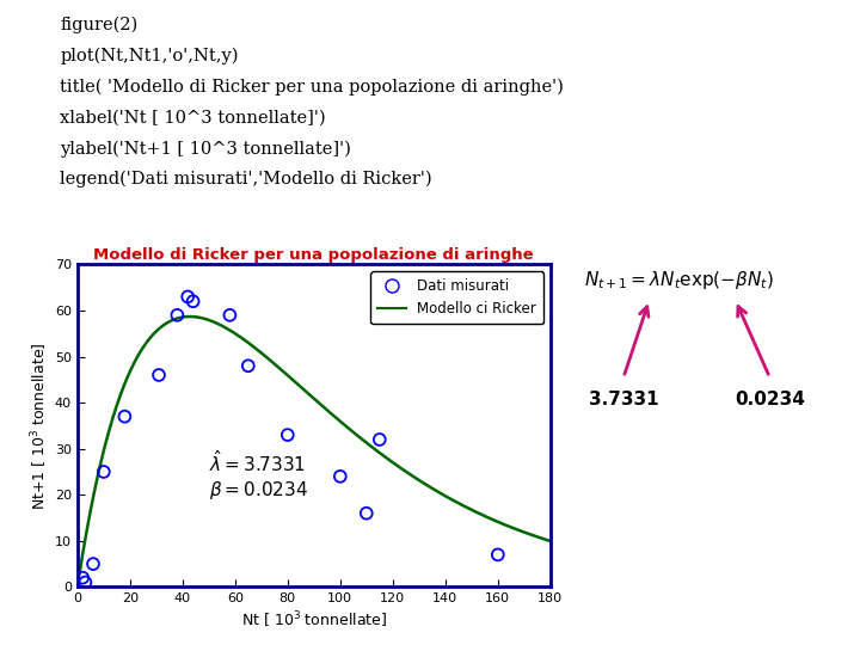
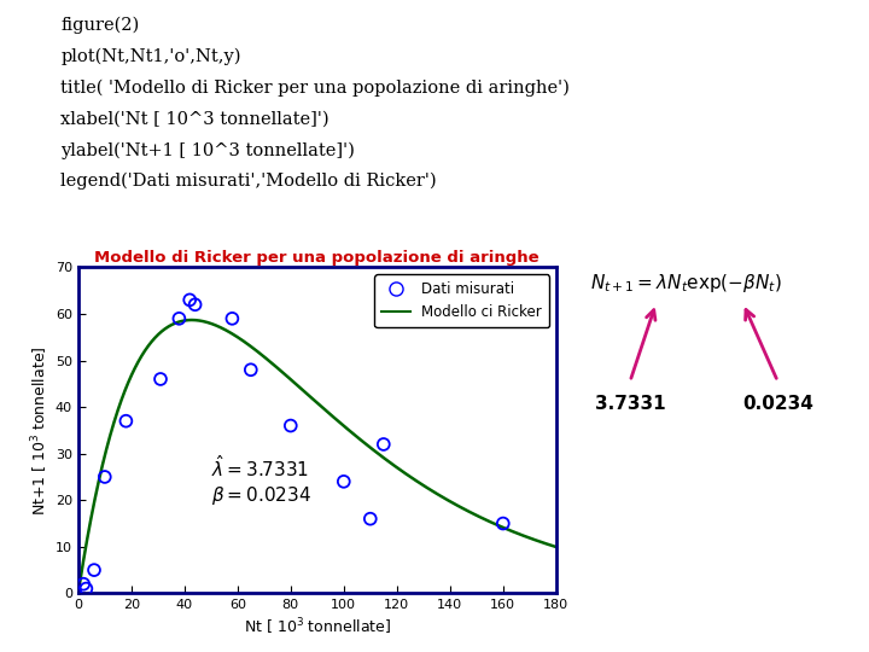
Dati misurati/80: 33 -> 36
Dati misurati/160: 7 -> 15
